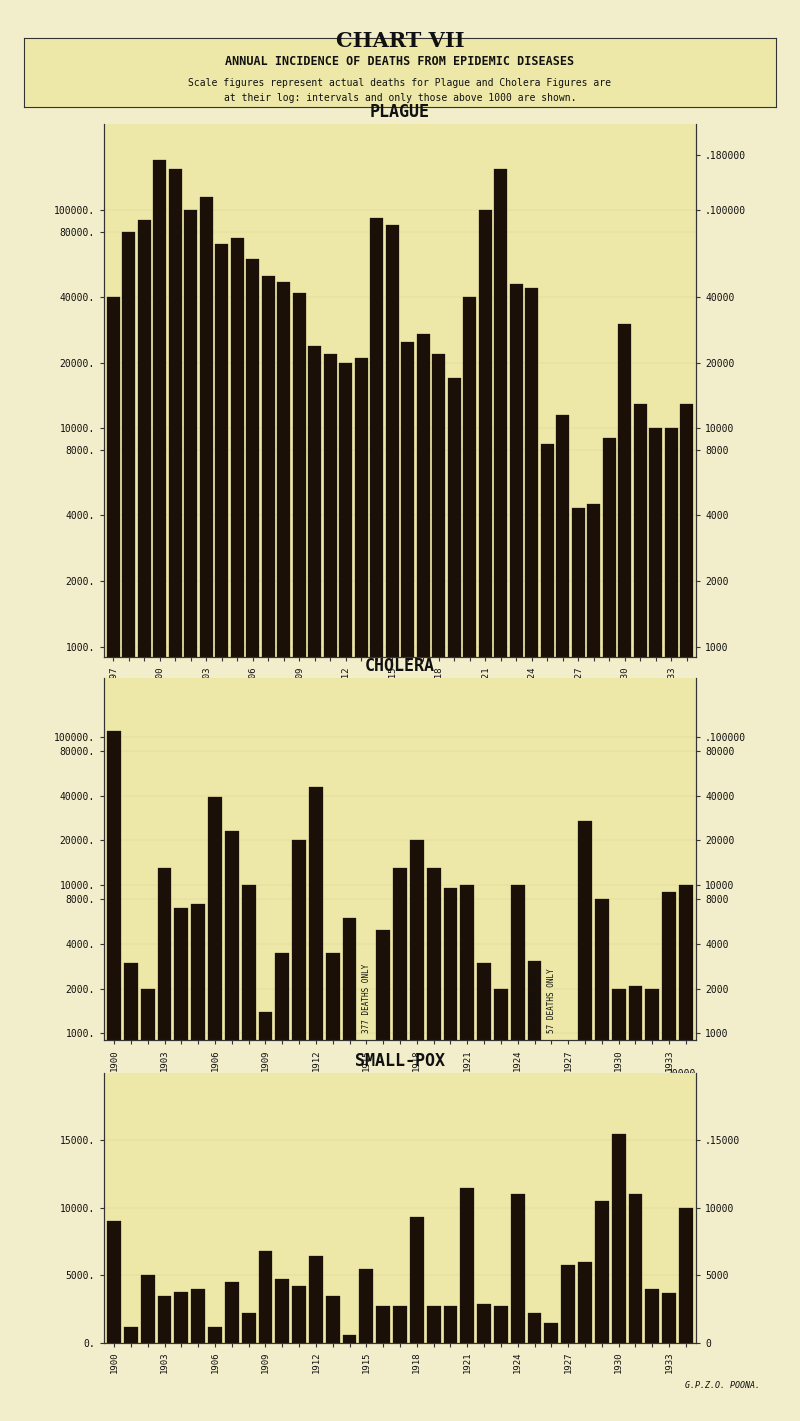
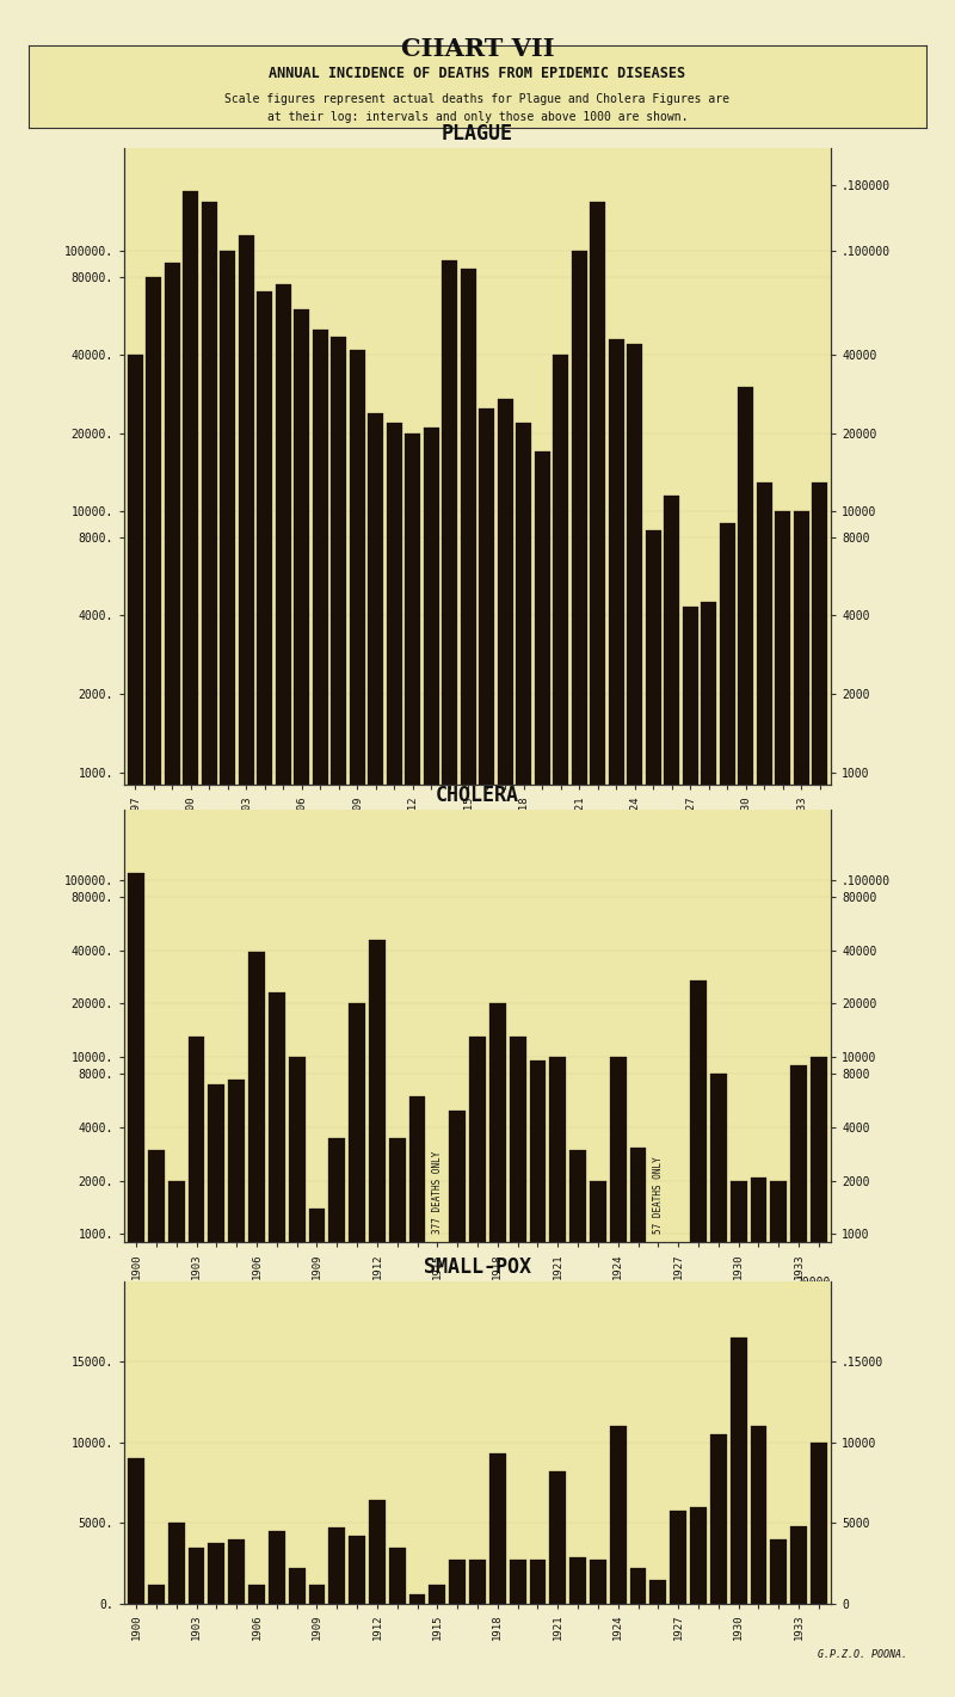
SMALL-POX/1909: 6800. -> 1200.
SMALL-POX/1915: 5500. -> 1200.
SMALL-POX/1921: 11500. -> 8200.
SMALL-POX/1930: 15500. -> 16500.
SMALL-POX/1933: 3700. -> 4800.
